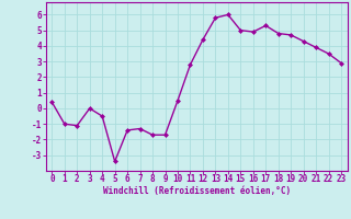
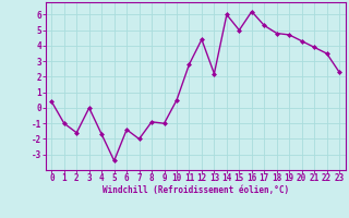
2: -1.1 -> -1.6
4: -0.5 -> -1.7
7: -1.3 -> -2.0
8: -1.7 -> -0.9
9: -1.7 -> -1.0
13: 5.8 -> 2.2
16: 4.9 -> 6.2
23: 2.9 -> 2.3
